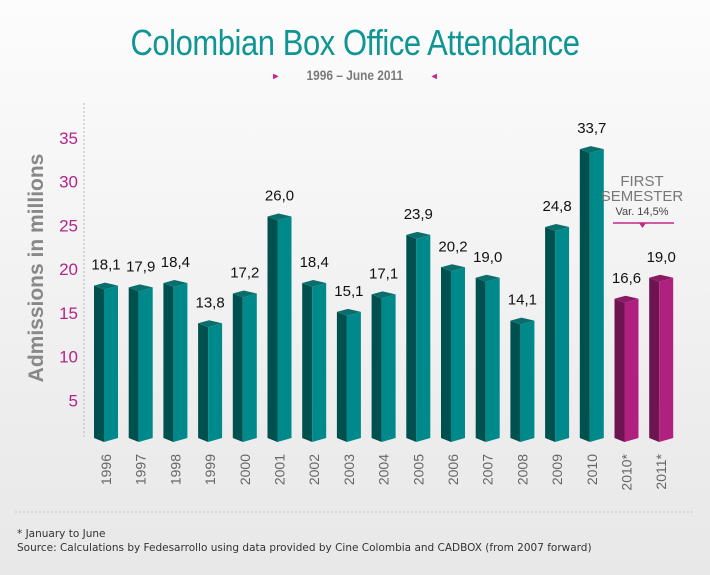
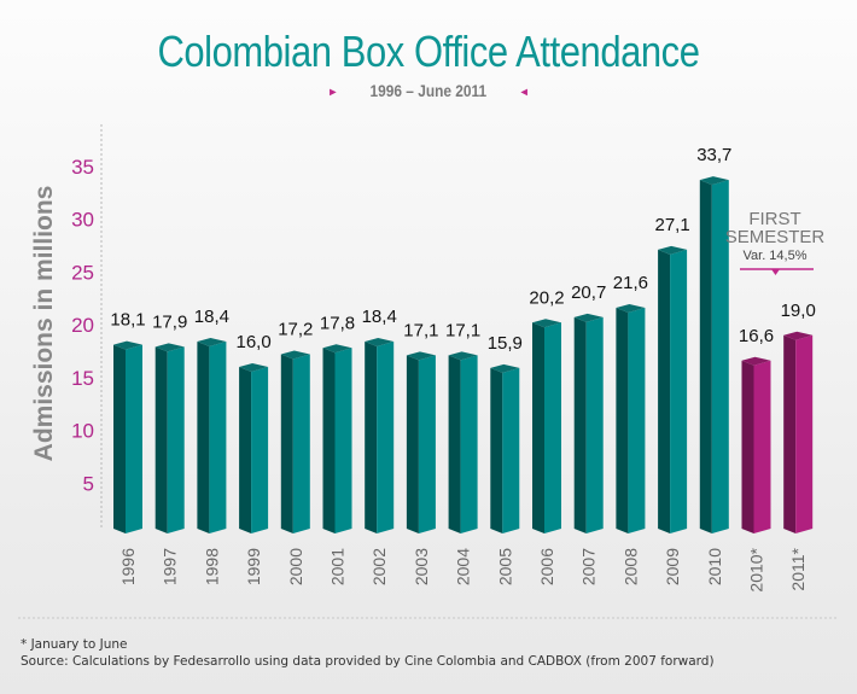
1999: 13,8 -> 16,0
2001: 26,0 -> 17,8
2003: 15,1 -> 17,1
2005: 23,9 -> 15,9
2007: 19,0 -> 20,7
2008: 14,1 -> 21,6
2009: 24,8 -> 27,1
